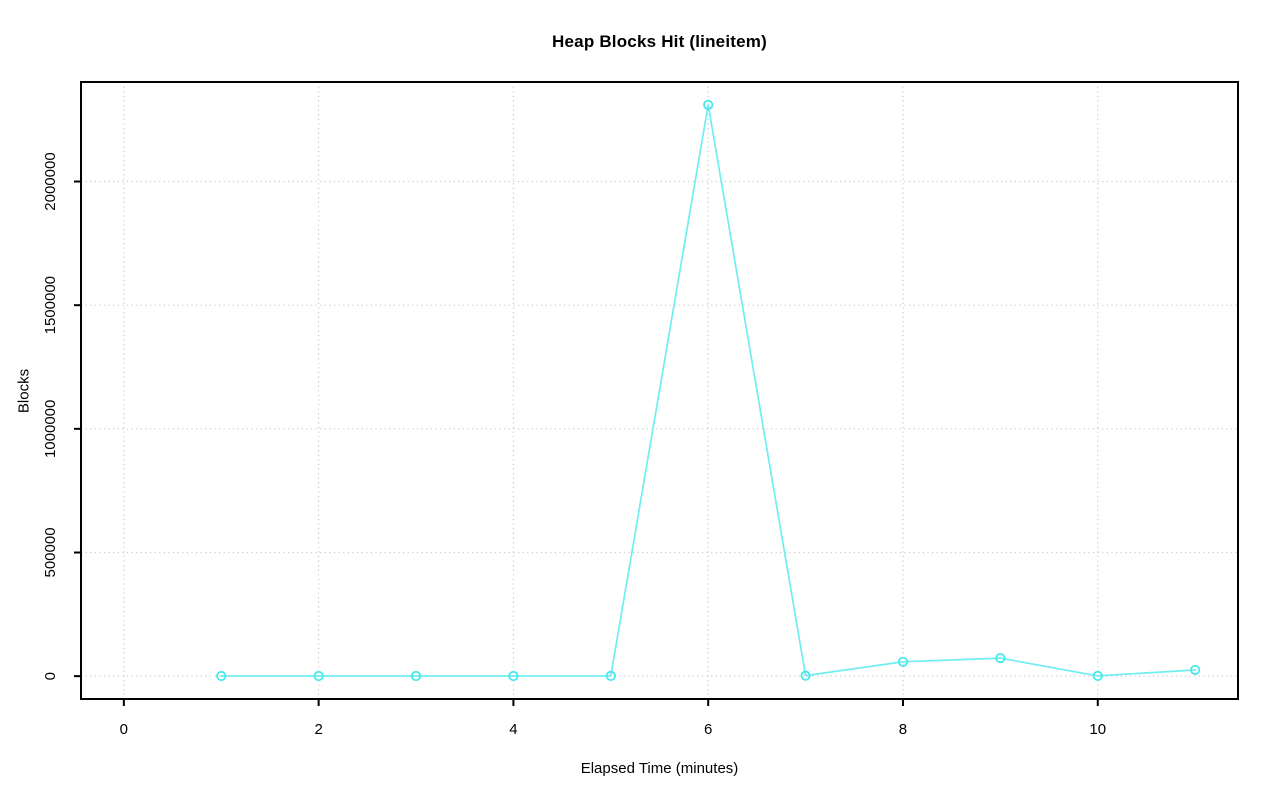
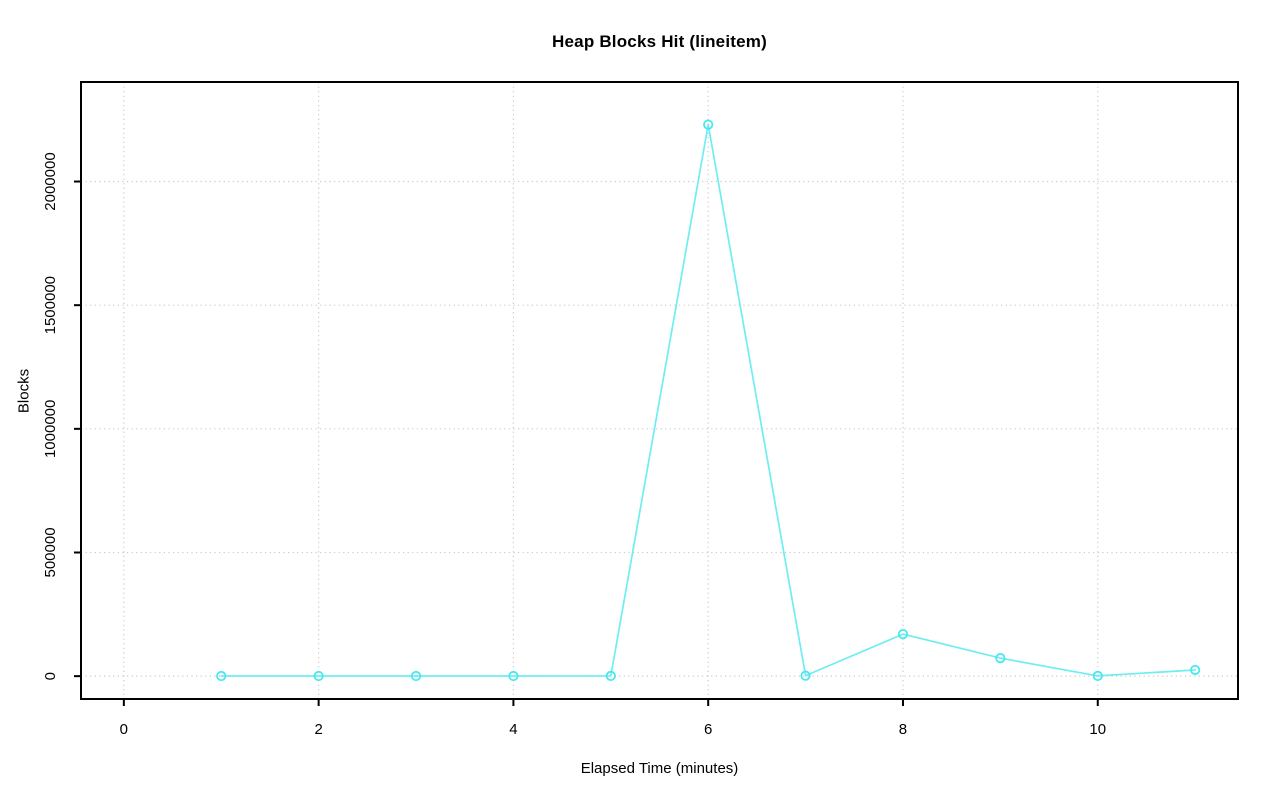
6: 2310000 -> 2230000
8: 60000 -> 170000
